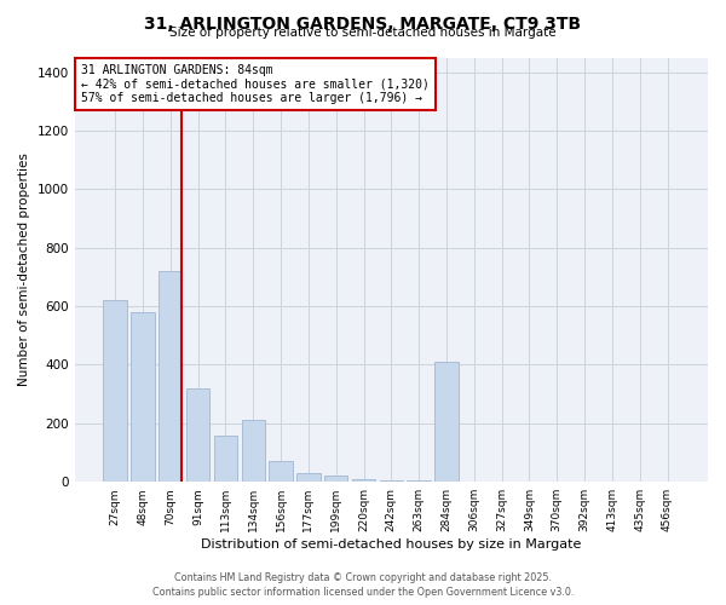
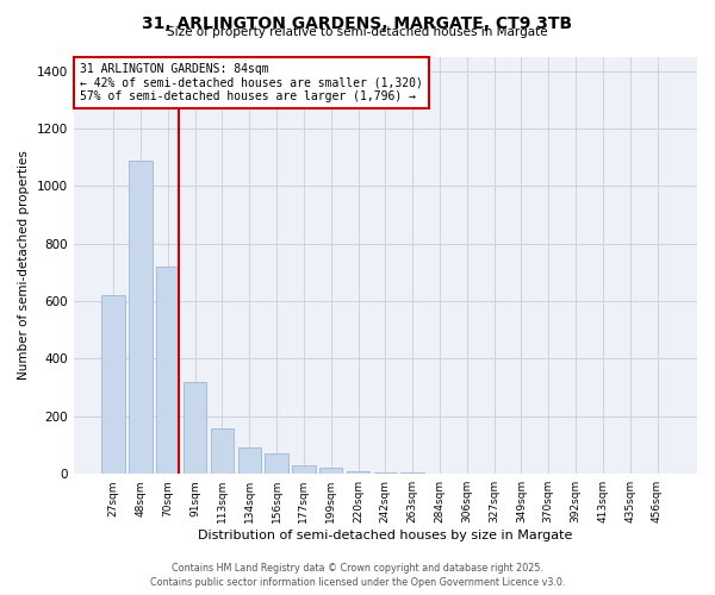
48sqm: 580 -> 1090
134sqm: 210 -> 90
284sqm: 410 -> 1
